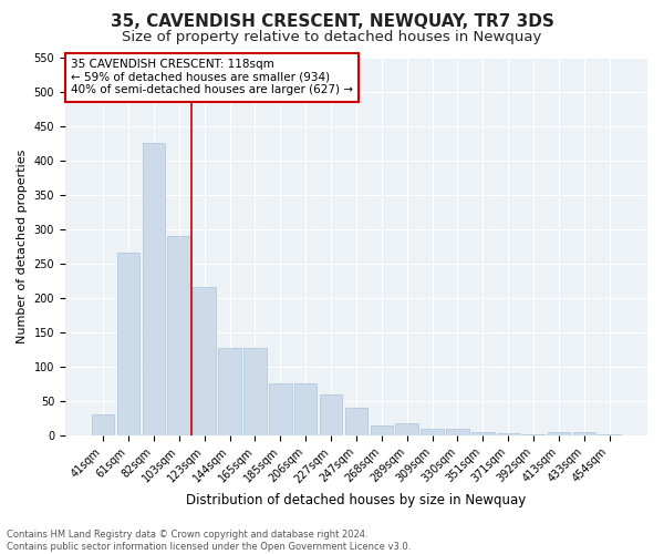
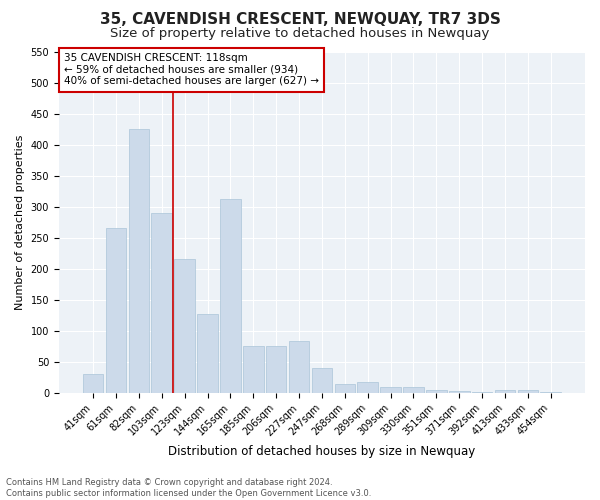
165sqm: 127 -> 312
227sqm: 60 -> 84
